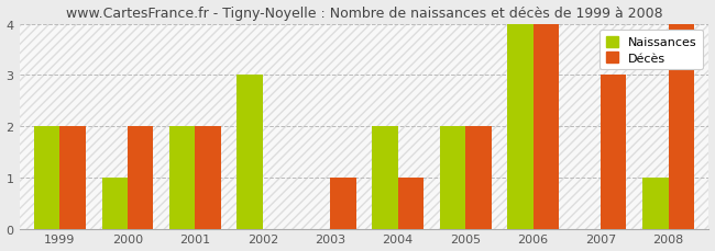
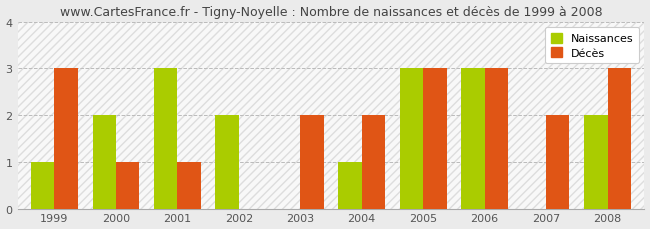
Naissances/1999: 2 -> 1
Décès/1999: 2 -> 3
Naissances/2000: 1 -> 2
Décès/2000: 2 -> 1
Naissances/2001: 2 -> 3
Décès/2001: 2 -> 1
Naissances/2002: 3 -> 2
Décès/2003: 1 -> 2
Naissances/2004: 2 -> 1
Décès/2004: 1 -> 2
Naissances/2005: 2 -> 3
Décès/2005: 2 -> 3
Naissances/2006: 4 -> 3
Décès/2006: 4 -> 3
Décès/2007: 3 -> 2
Naissances/2008: 1 -> 2
Décès/2008: 4 -> 3
